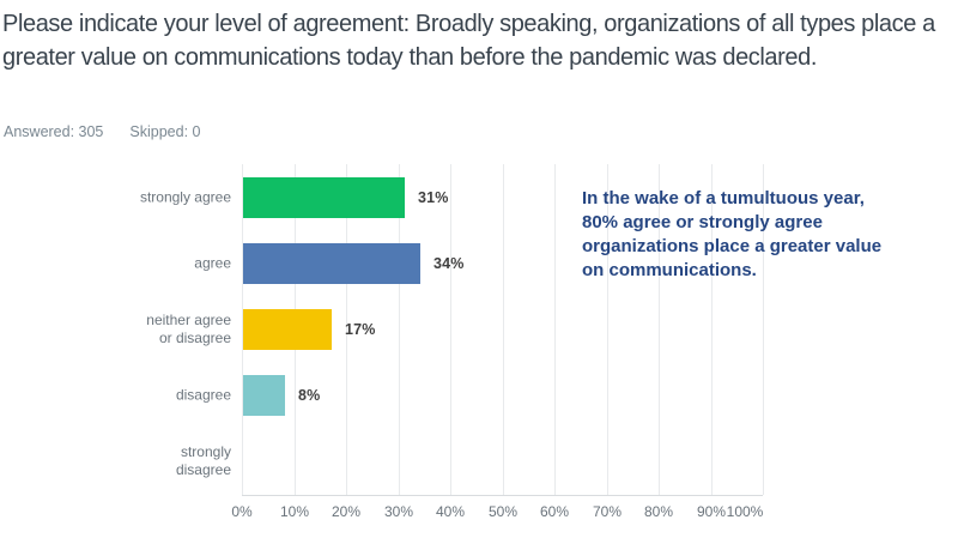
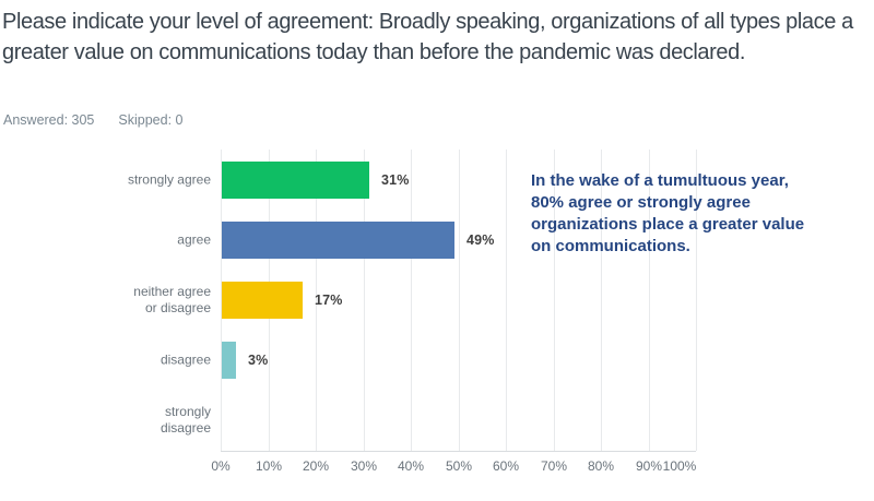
agree: 34% -> 49%
disagree: 8% -> 3%
